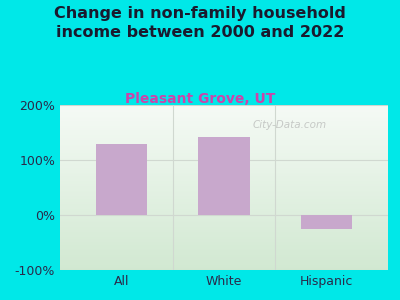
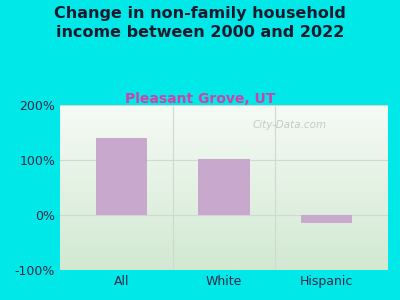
All: 130% -> 140%
White: 142% -> 102%
Hispanic: -25% -> -14%
